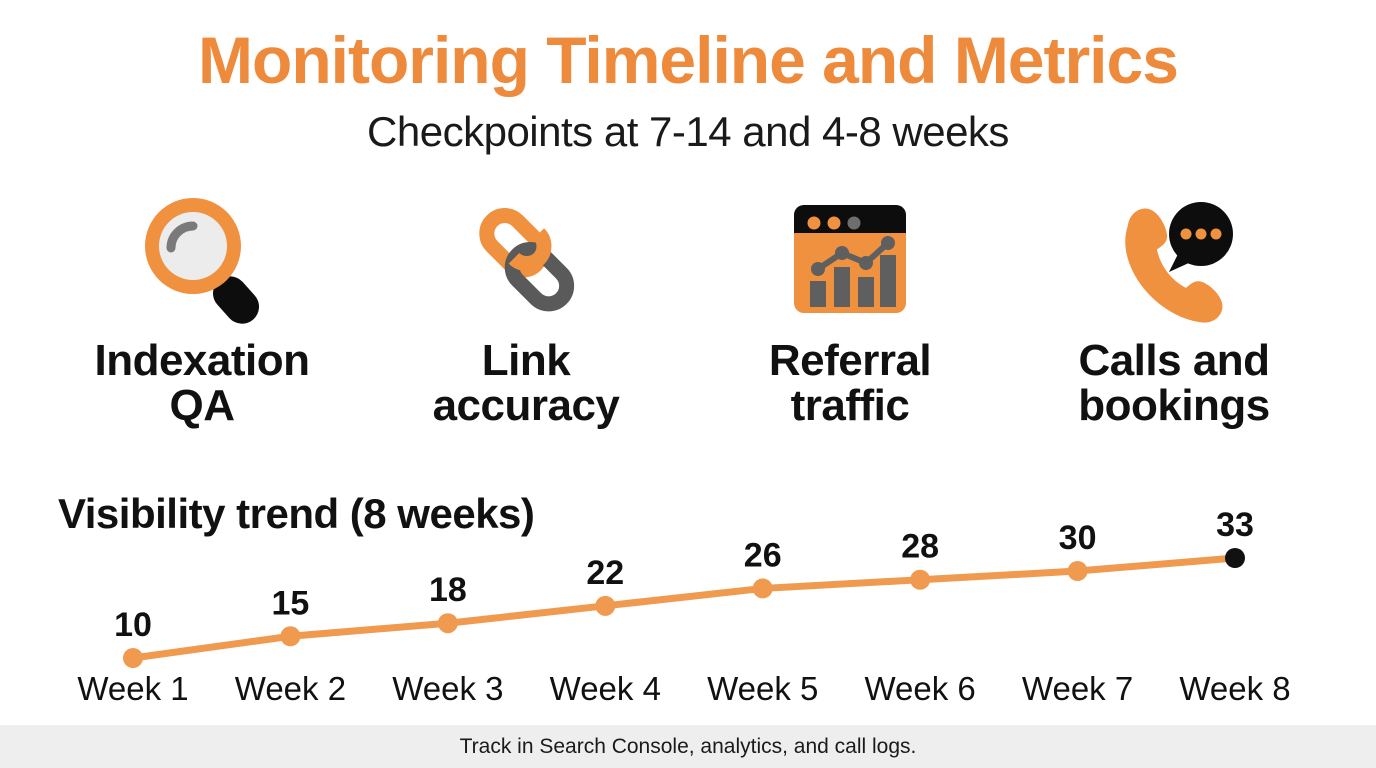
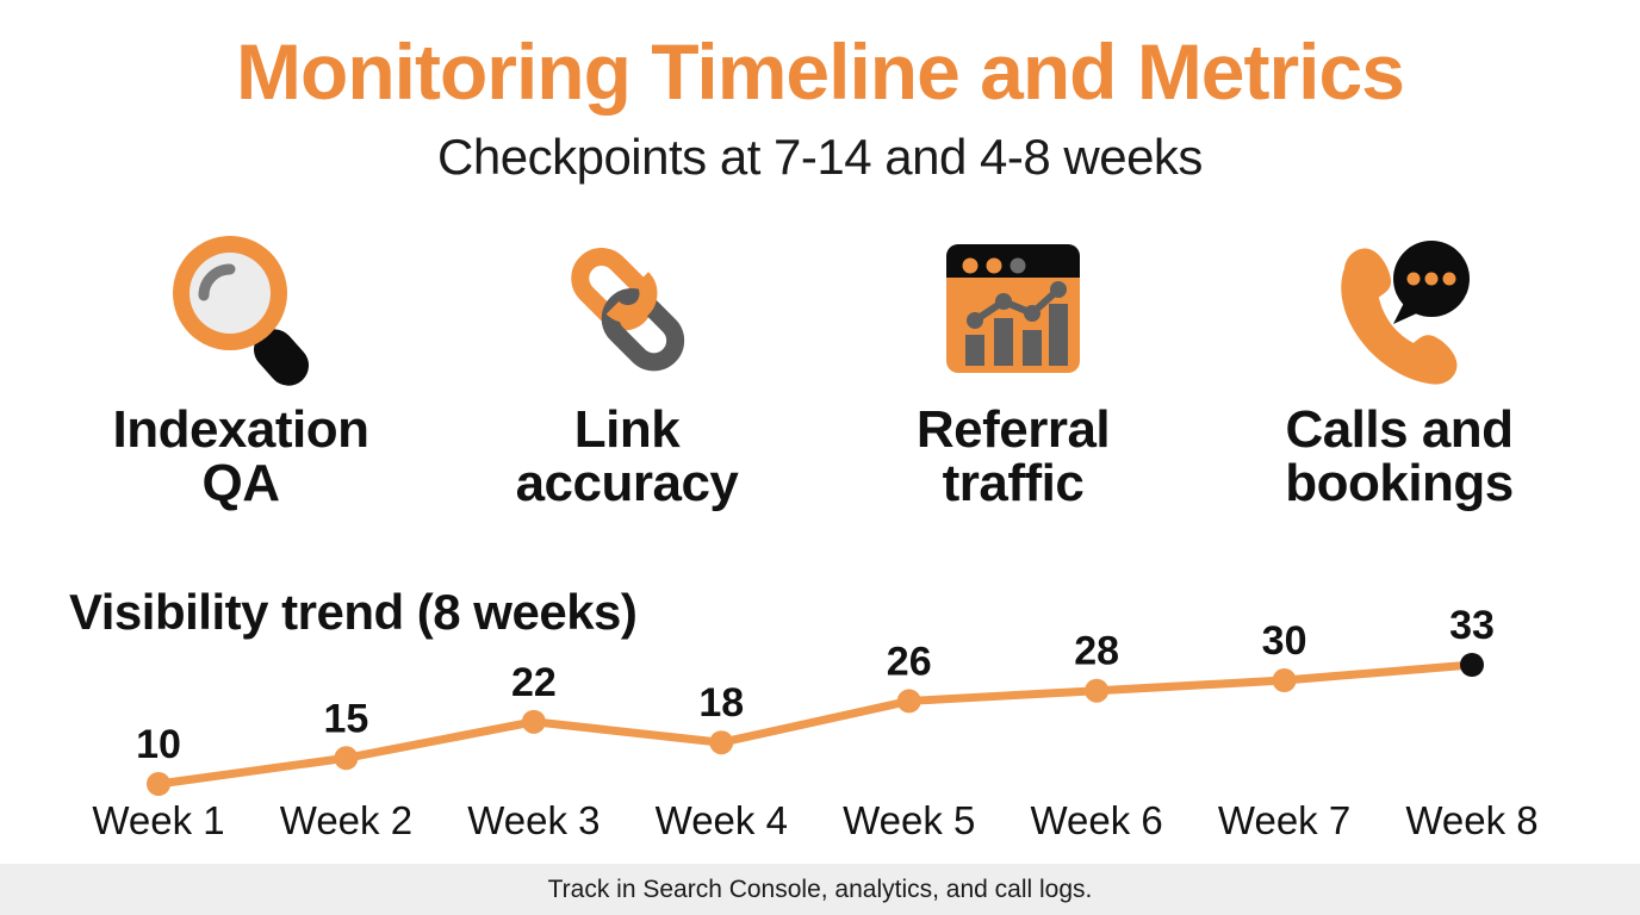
Week 3: 18 -> 22
Week 4: 22 -> 18
